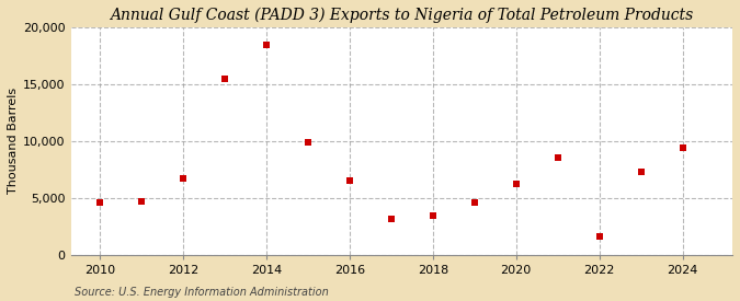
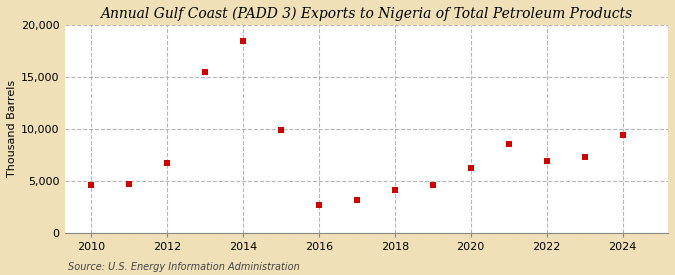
2016: 6,500 -> 2,700
2018: 3,400 -> 4,100
2022: 1,600 -> 6,900
